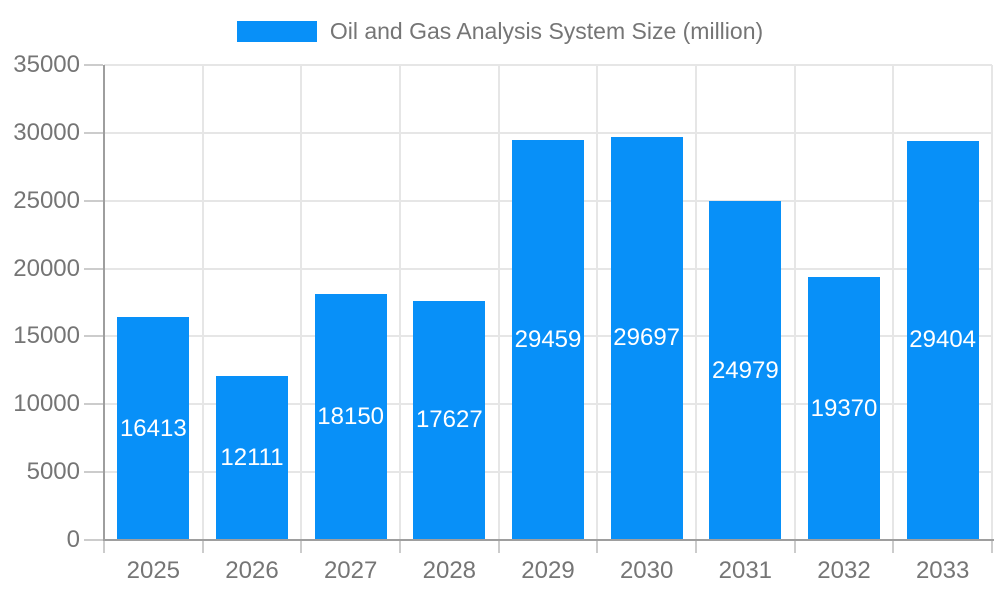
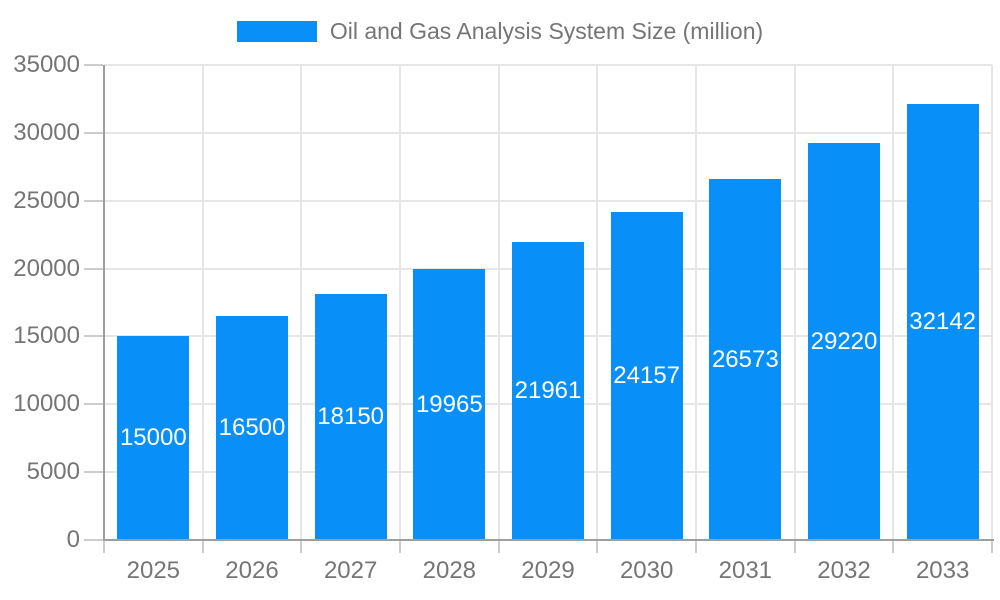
2025: 16413 -> 15000
2026: 12111 -> 16500
2028: 17627 -> 19965
2029: 29459 -> 21961
2030: 29697 -> 24157
2031: 24979 -> 26573
2032: 19370 -> 29220
2033: 29404 -> 32142
